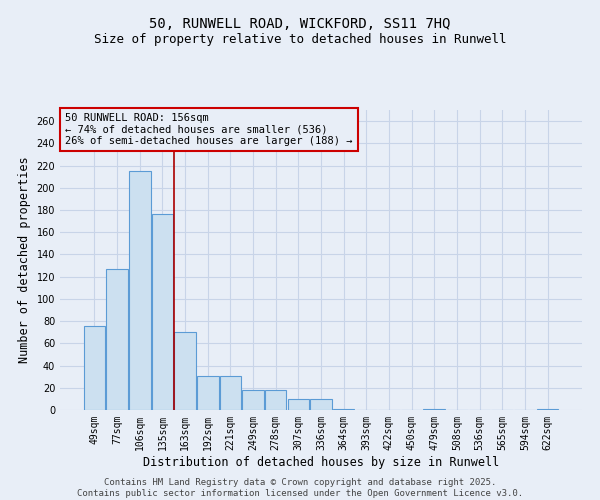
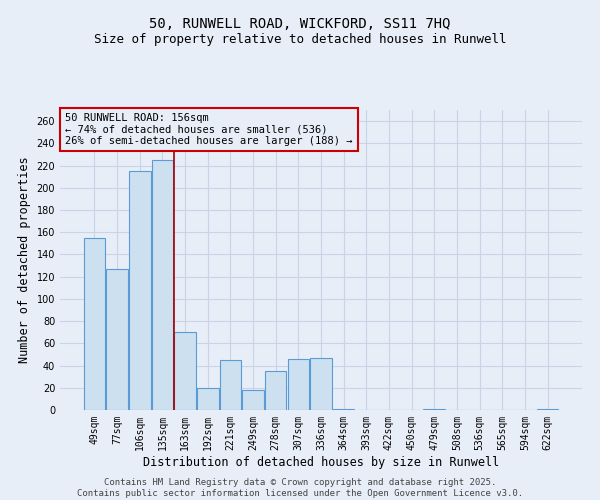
49sqm: 76 -> 155
135sqm: 176 -> 225
192sqm: 31 -> 20
221sqm: 31 -> 45
278sqm: 18 -> 35
307sqm: 10 -> 46
336sqm: 10 -> 47
